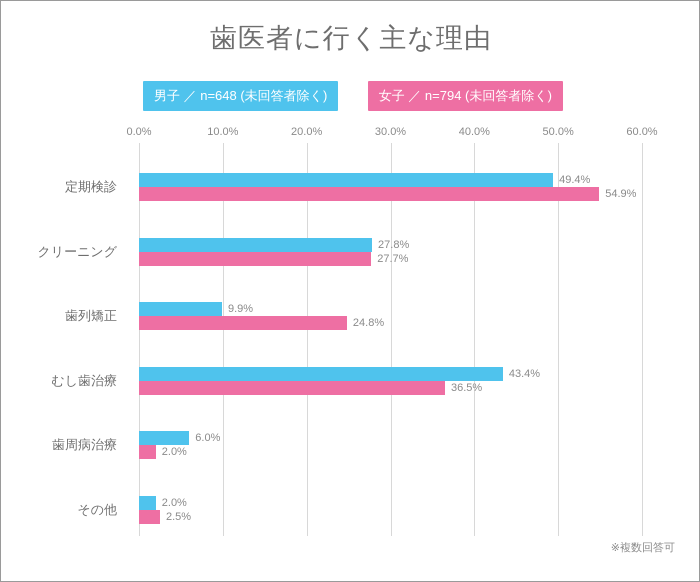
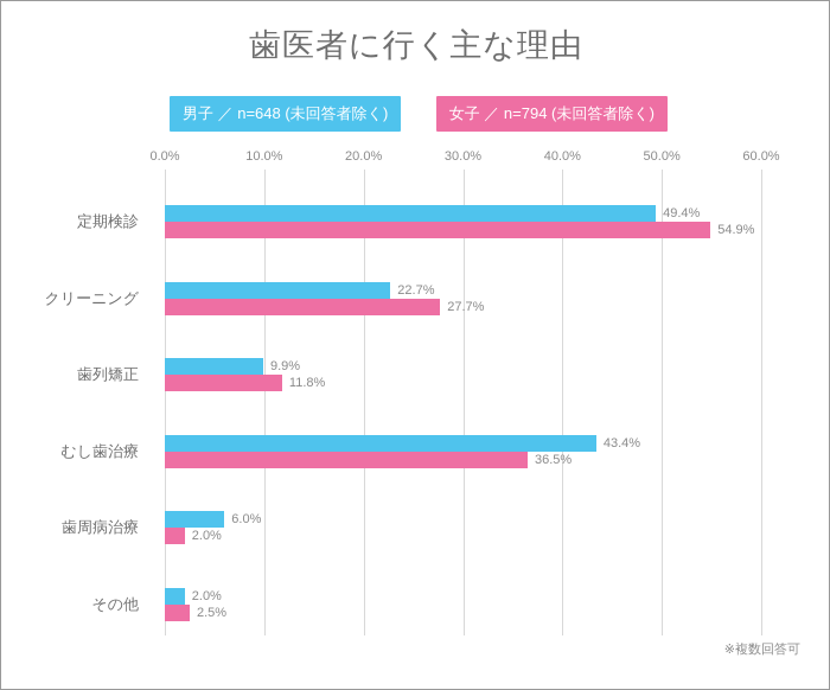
男子 ／ n=648 (未回答者除く)/クリーニング: 27.8% -> 22.7%
女子 ／ n=794 (未回答者除く)/歯列矯正: 24.8% -> 11.8%
